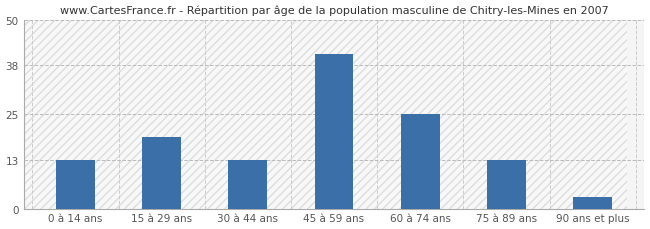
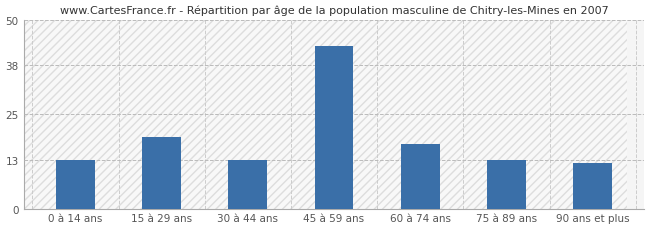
45 à 59 ans: 41 -> 43
60 à 74 ans: 25 -> 17
90 ans et plus: 3 -> 12
